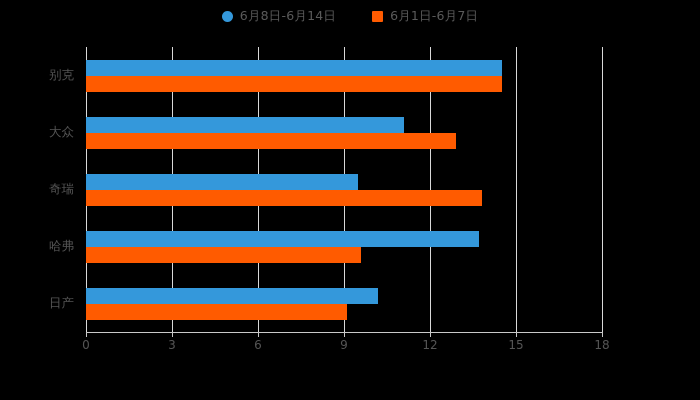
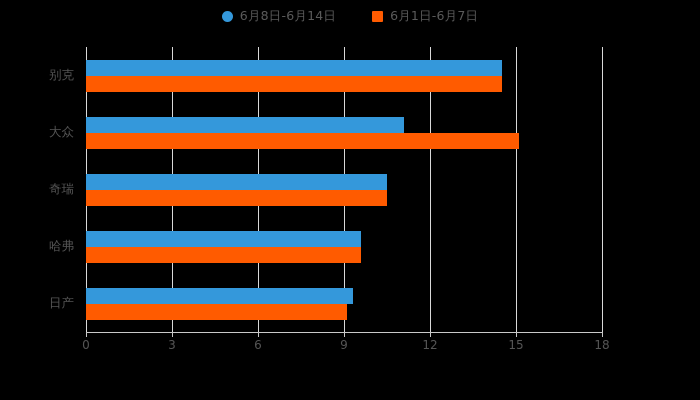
6月1日-6月7日/大众: 12.9 -> 15.1
6月8日-6月14日/奇瑞: 9.5 -> 10.5
6月1日-6月7日/奇瑞: 13.8 -> 10.5
6月8日-6月14日/哈弗: 13.7 -> 9.6
6月8日-6月14日/日产: 10.2 -> 9.3
